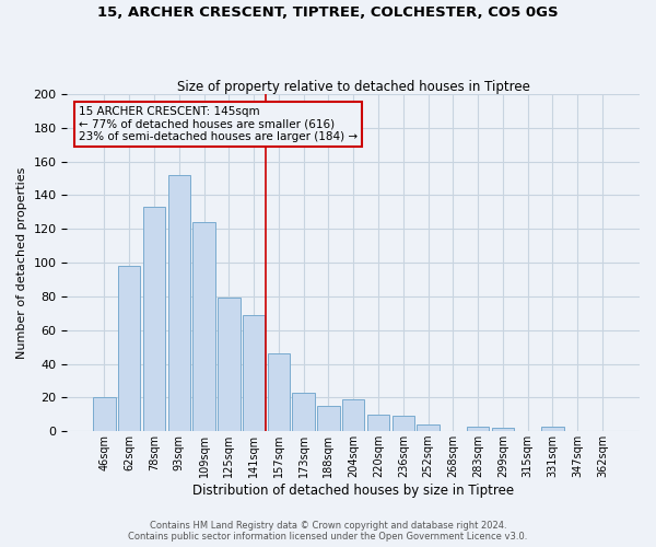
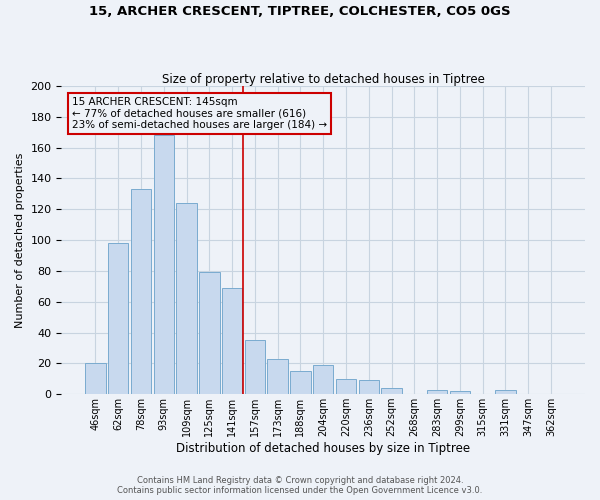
93sqm: 152 -> 168
157sqm: 46 -> 35
